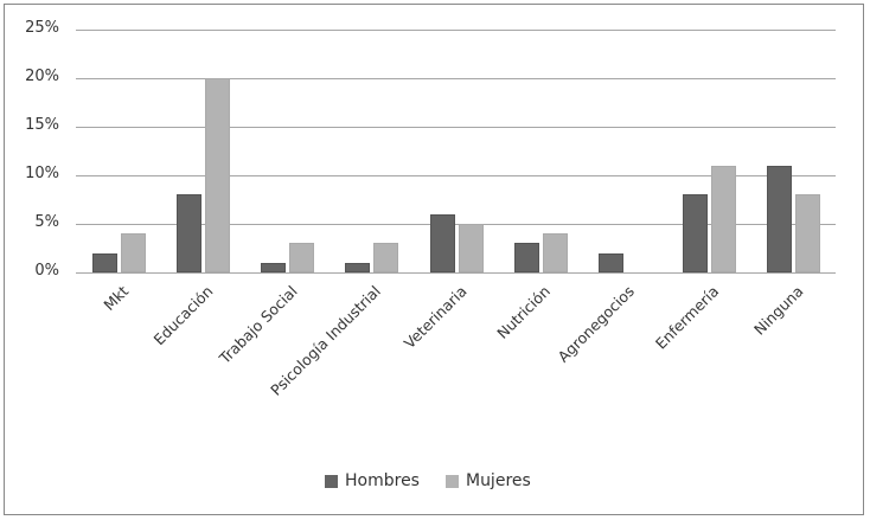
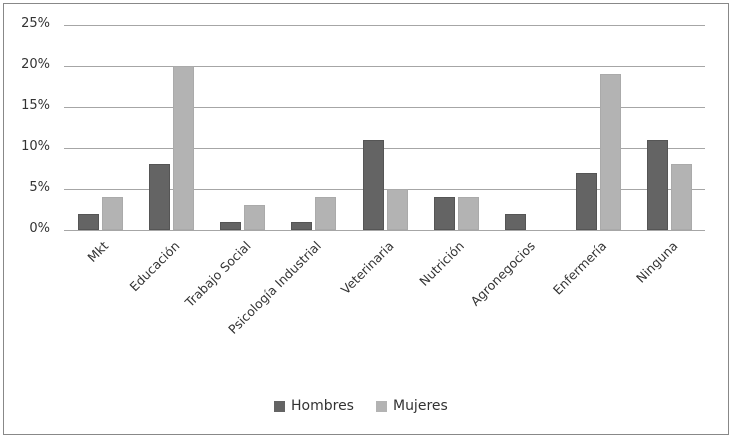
Mujeres/Psicología Industrial: 3% -> 4%
Hombres/Veterinaria: 6% -> 11%
Hombres/Nutrición: 3% -> 4%
Hombres/Enfermería: 8% -> 7%
Mujeres/Enfermería: 11% -> 19%
